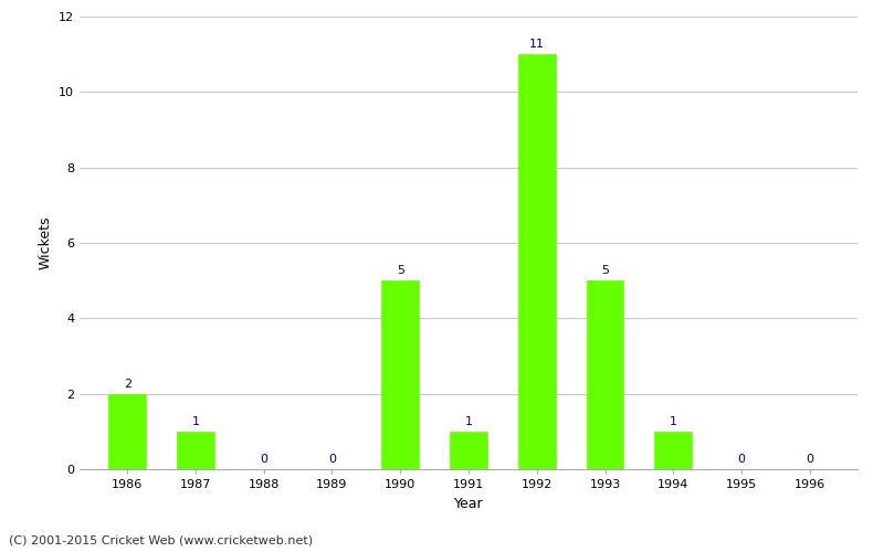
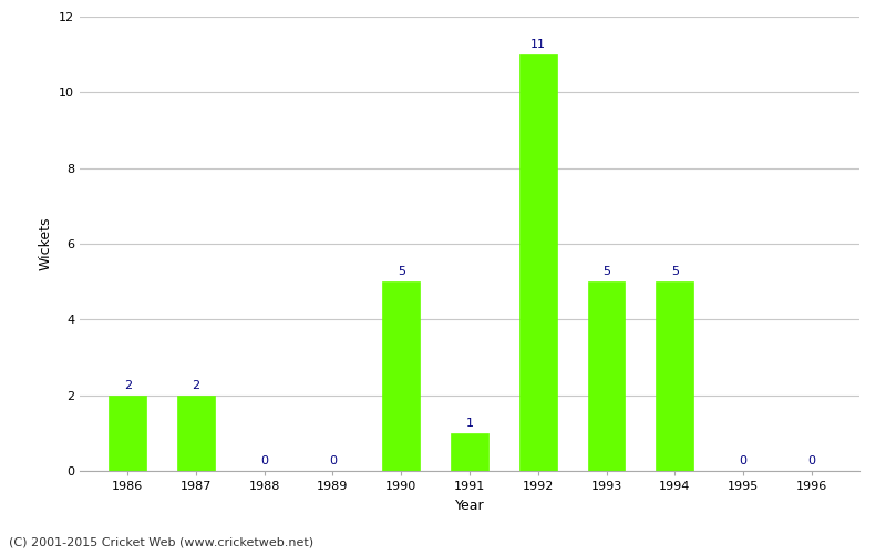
1987: 1 -> 2
1994: 1 -> 5
